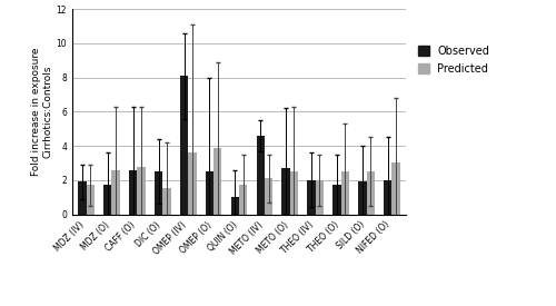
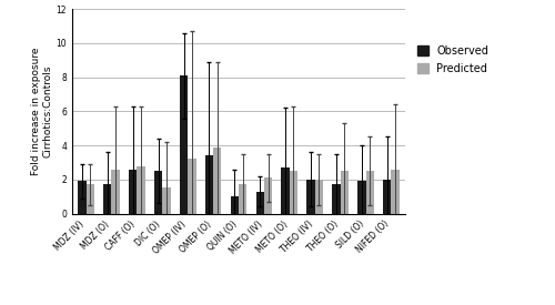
Predicted/OMEP (IV): 3.6 -> 3.2
Observed/OMEP (O): 2.5 -> 3.4
Observed/METO (IV): 4.6 -> 1.3
Predicted/NIFED (O): 3.0 -> 2.6
